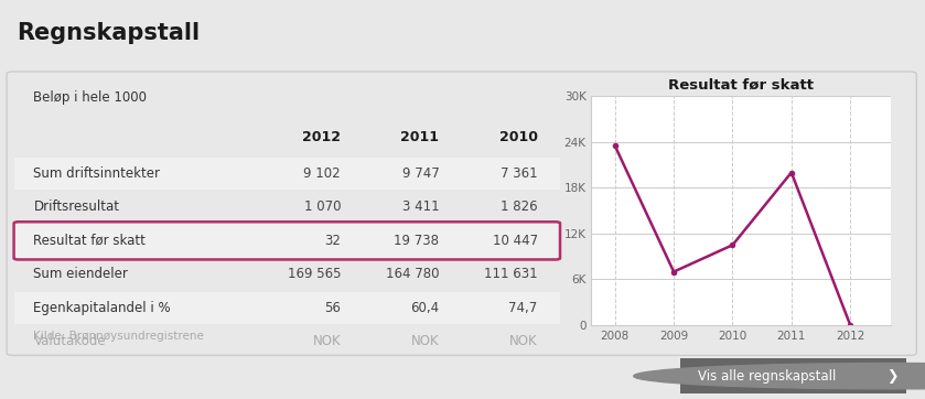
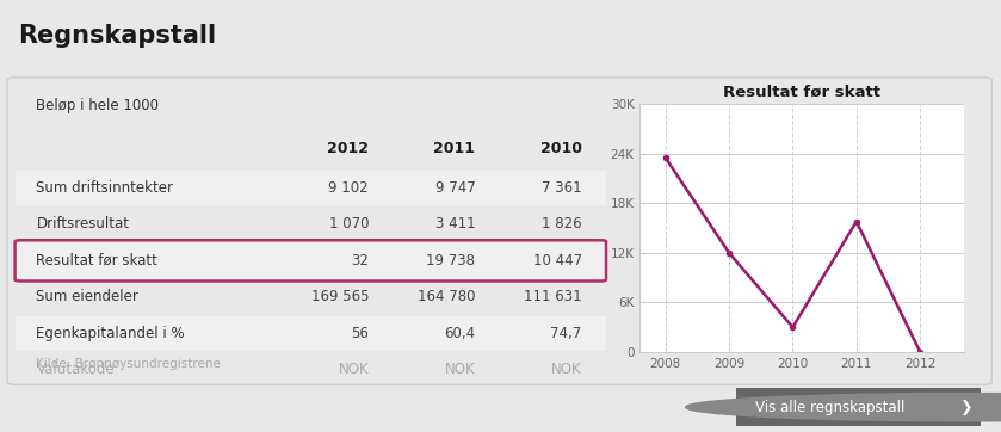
2009: 7.0K -> 12.0K
2010: 10.5K -> 3.0K
2011: 20.0K -> 15.8K
